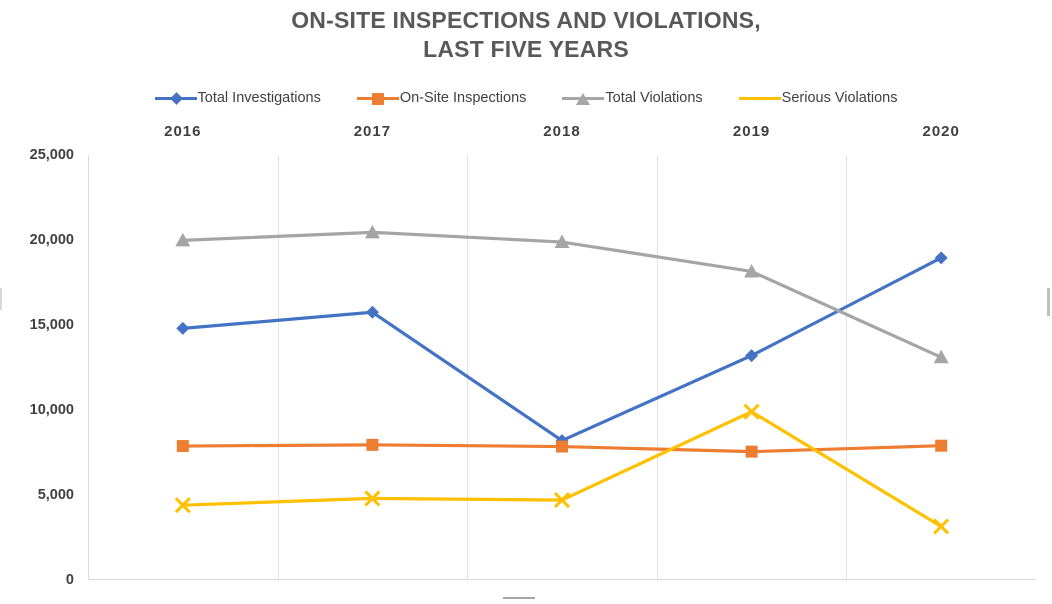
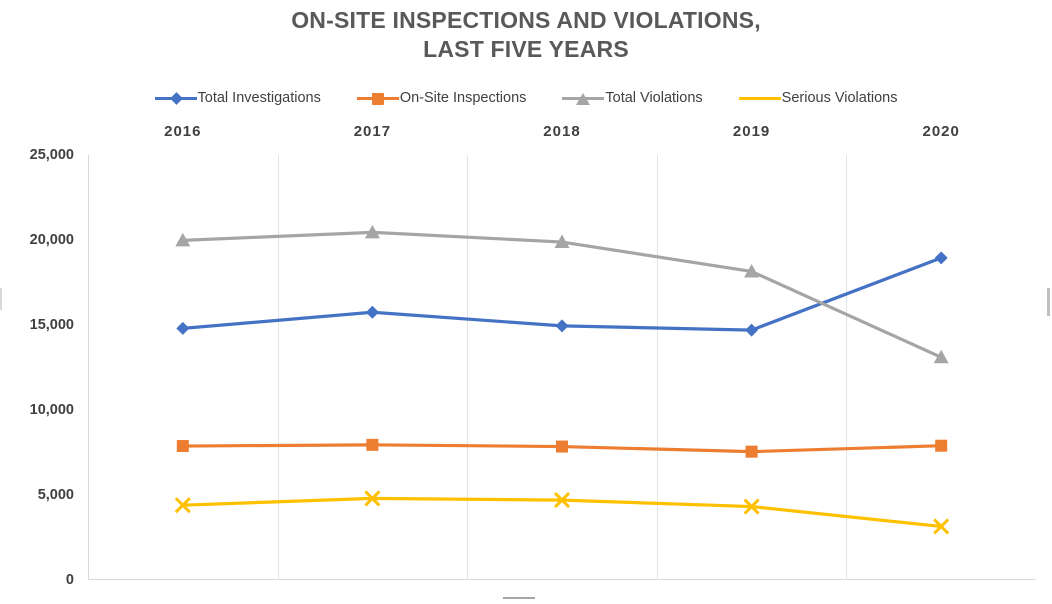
Total Investigations/2018: 8200 -> 15000
Total Investigations/2019: 13200 -> 14700
Serious Violations/2019: 9900 -> 4300
